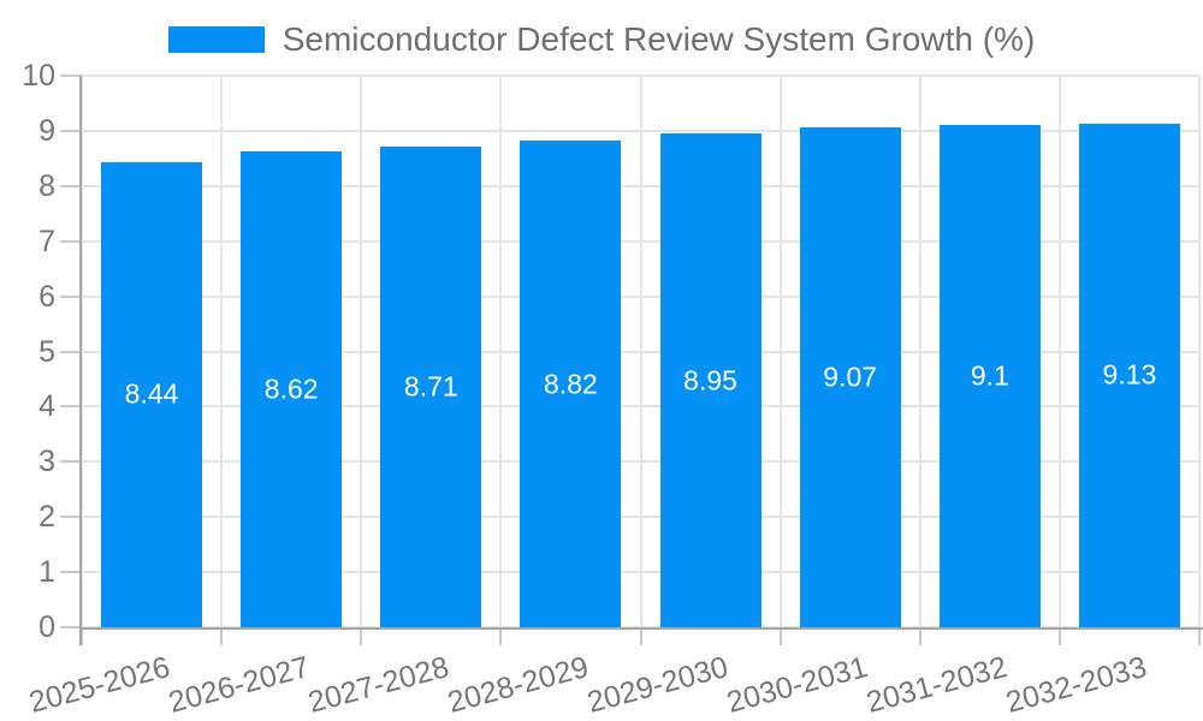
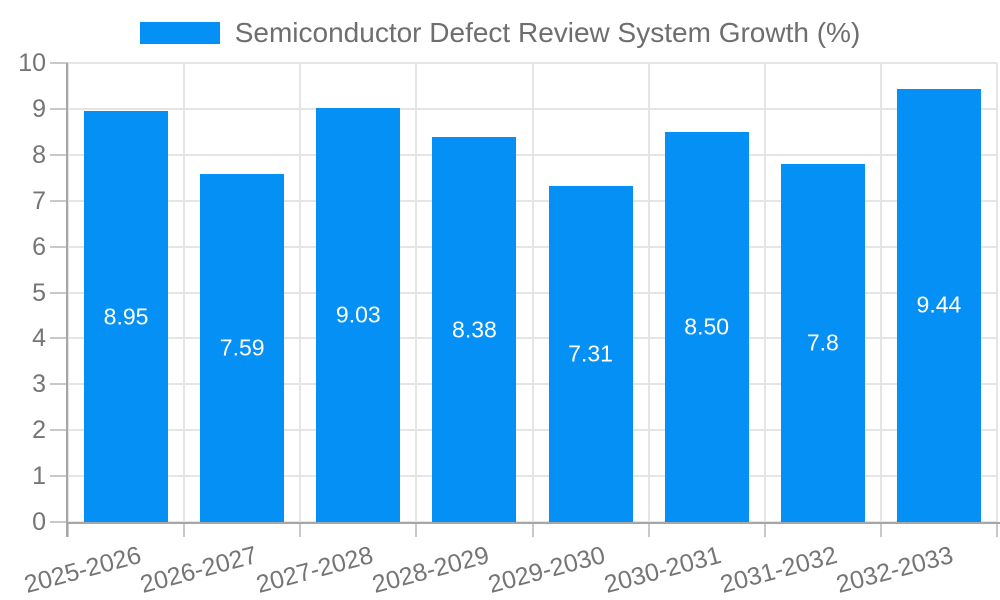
2025-2026: 8.44 -> 8.95
2026-2027: 8.62 -> 7.59
2027-2028: 8.71 -> 9.03
2028-2029: 8.82 -> 8.38
2029-2030: 8.95 -> 7.31
2030-2031: 9.07 -> 8.50
2031-2032: 9.1 -> 7.8
2032-2033: 9.13 -> 9.44
